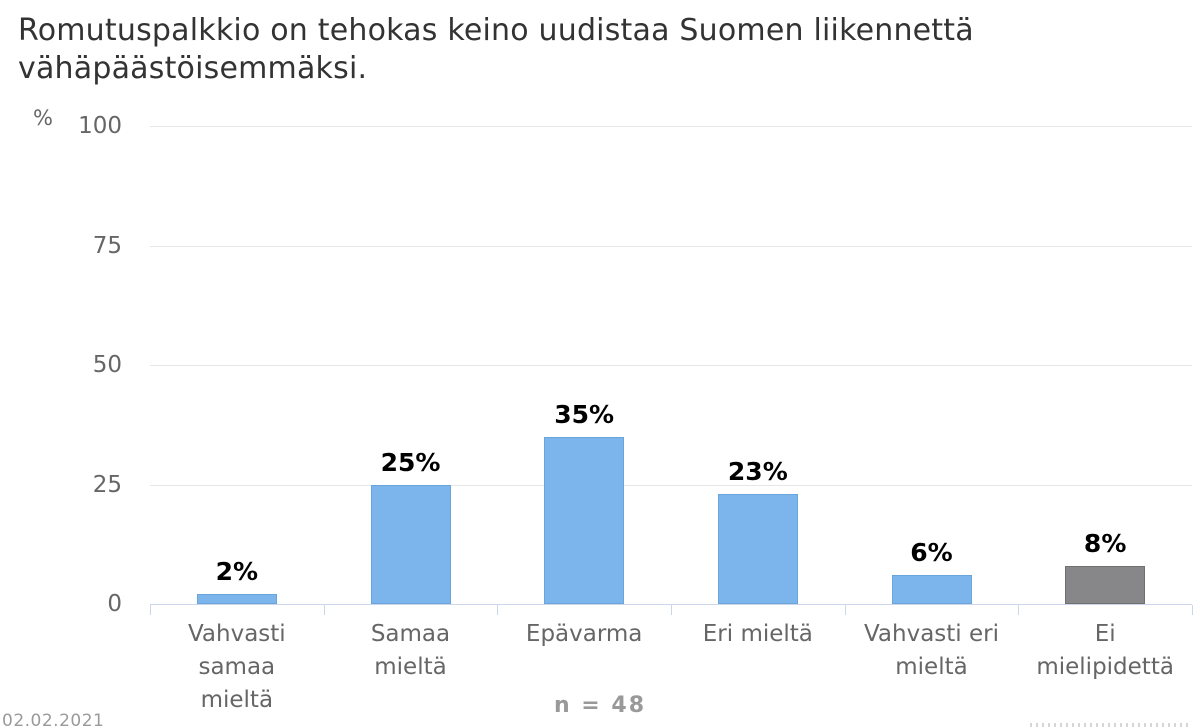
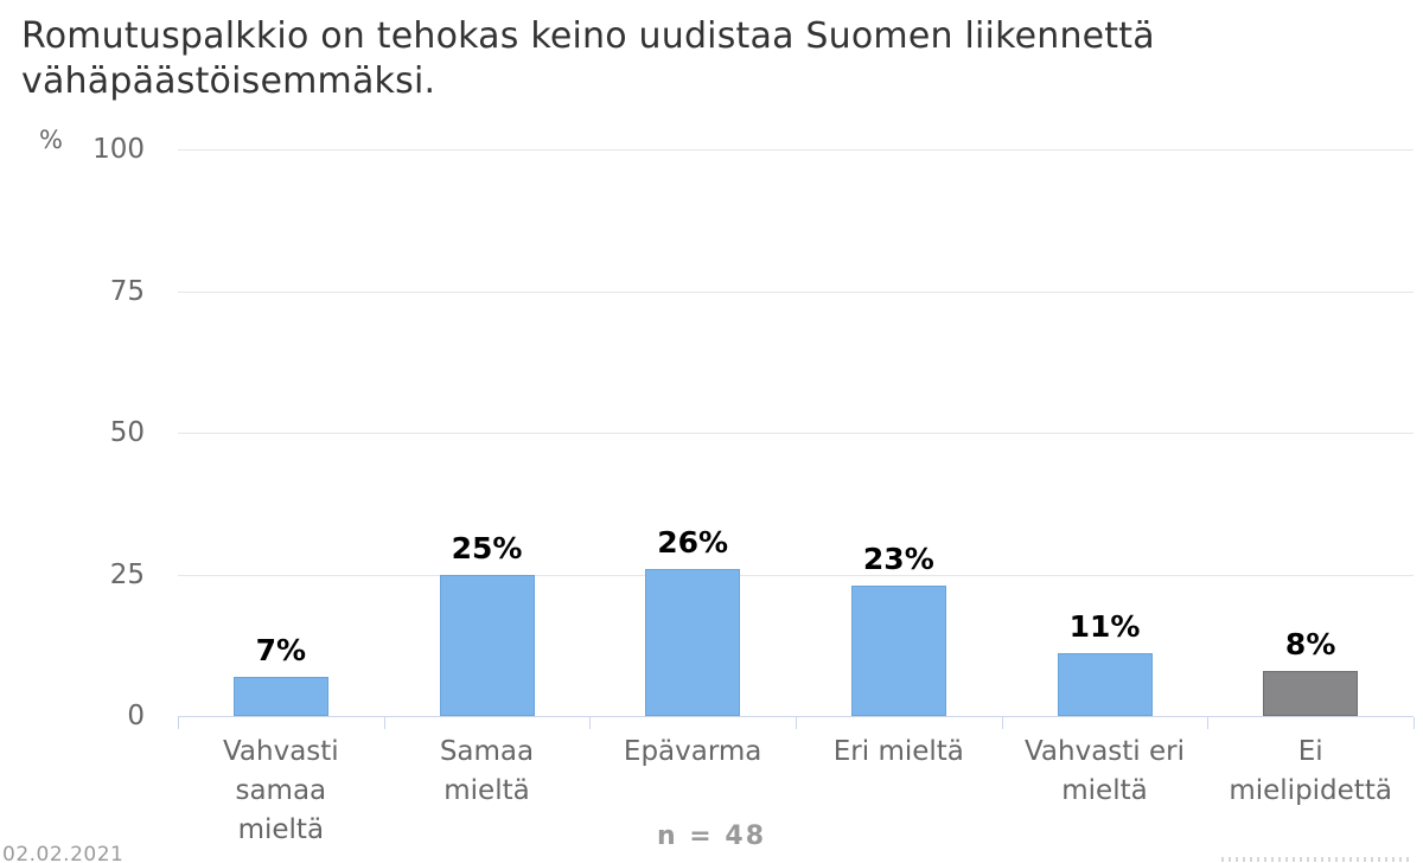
Vahvasti samaa mieltä: 2% -> 7%
Epävarma: 35% -> 26%
Vahvasti eri mieltä: 6% -> 11%
